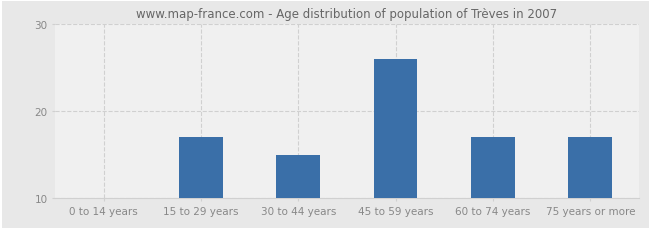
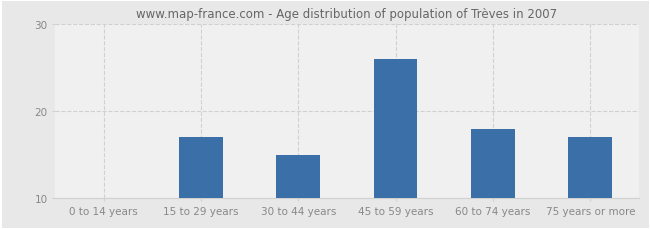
60 to 74 years: 17.0 -> 18.0
